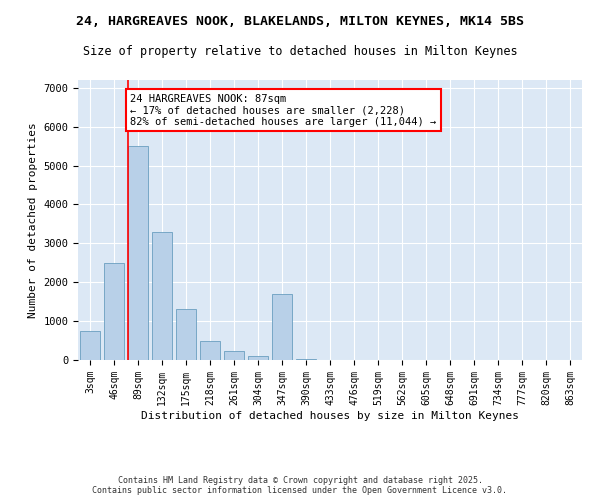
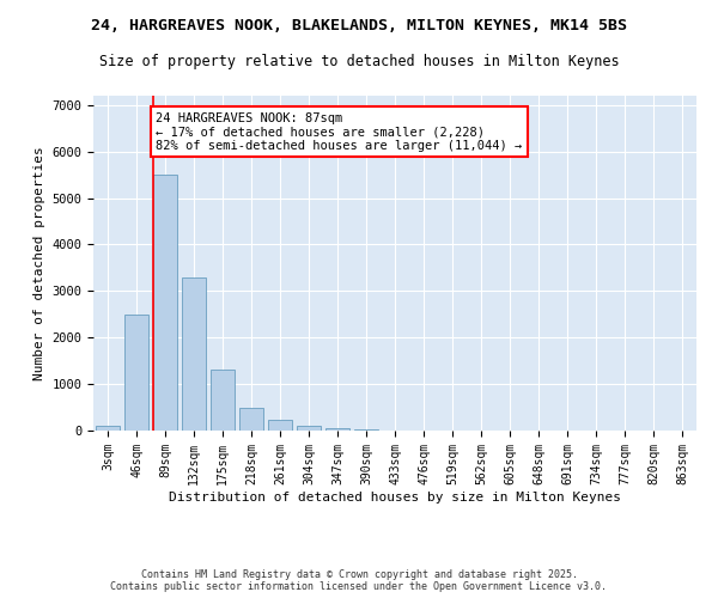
3sqm: 750 -> 100
347sqm: 1700 -> 60
